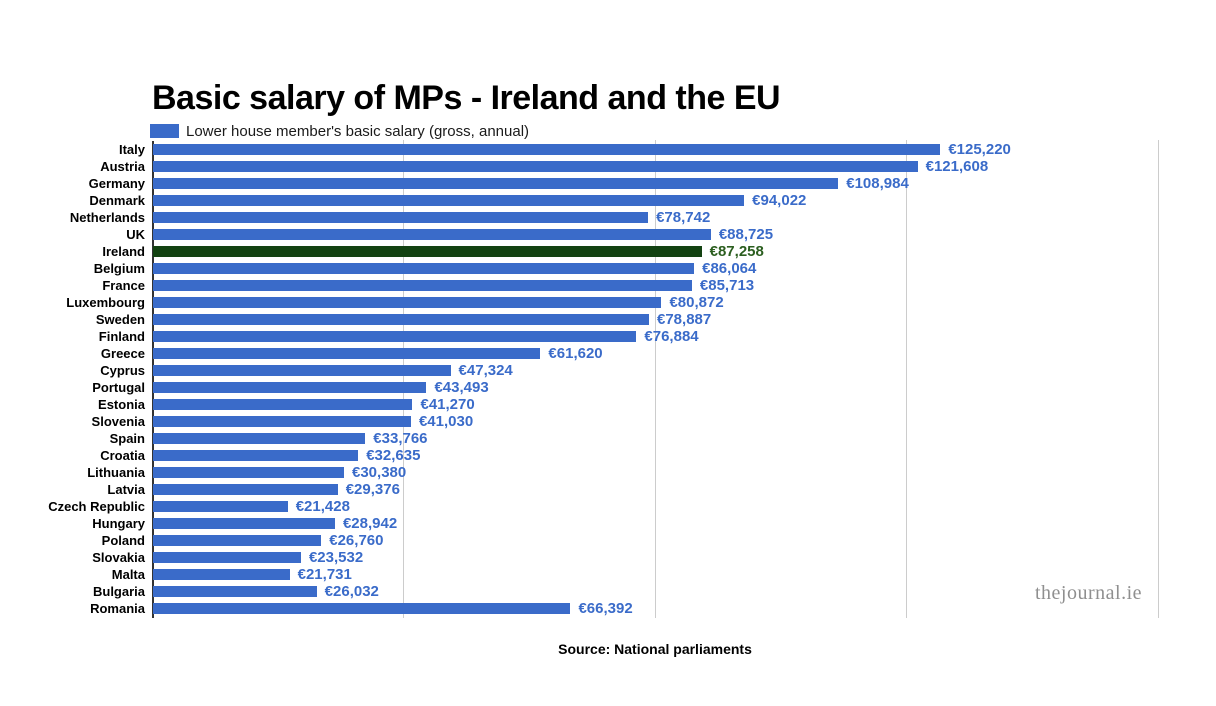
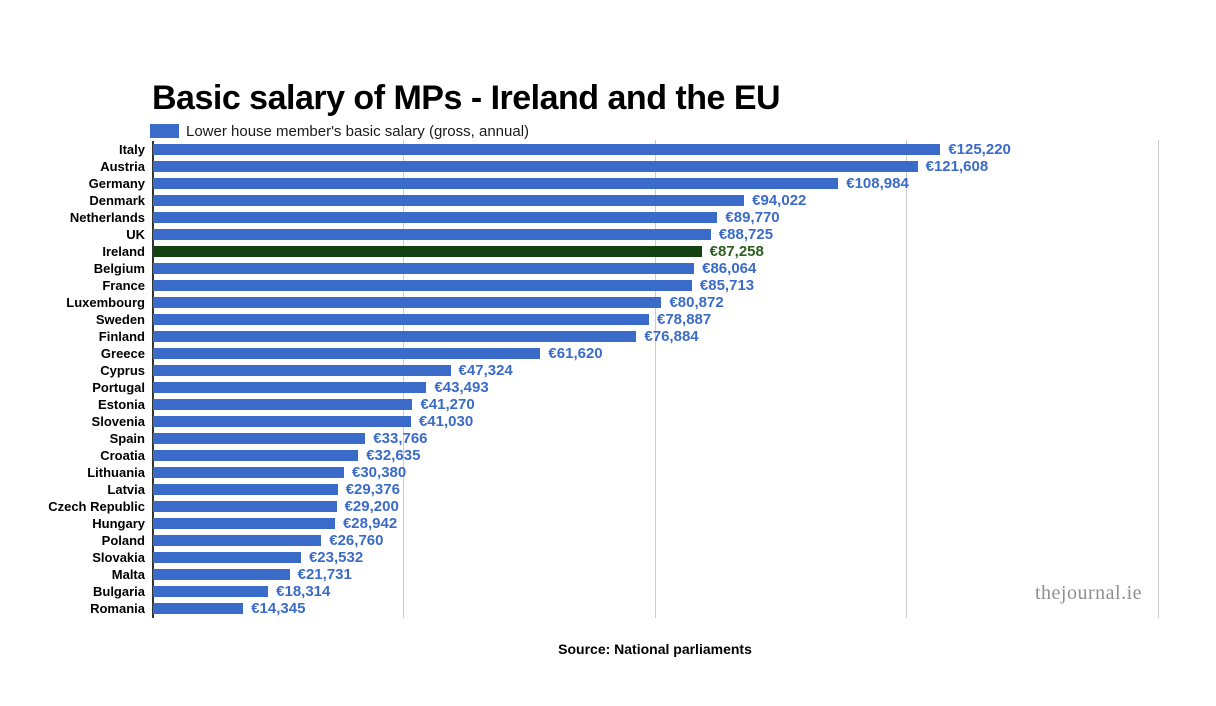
Netherlands: €78,742 -> €89,770
Czech Republic: €21,428 -> €29,200
Bulgaria: €26,032 -> €18,314
Romania: €66,392 -> €14,345
